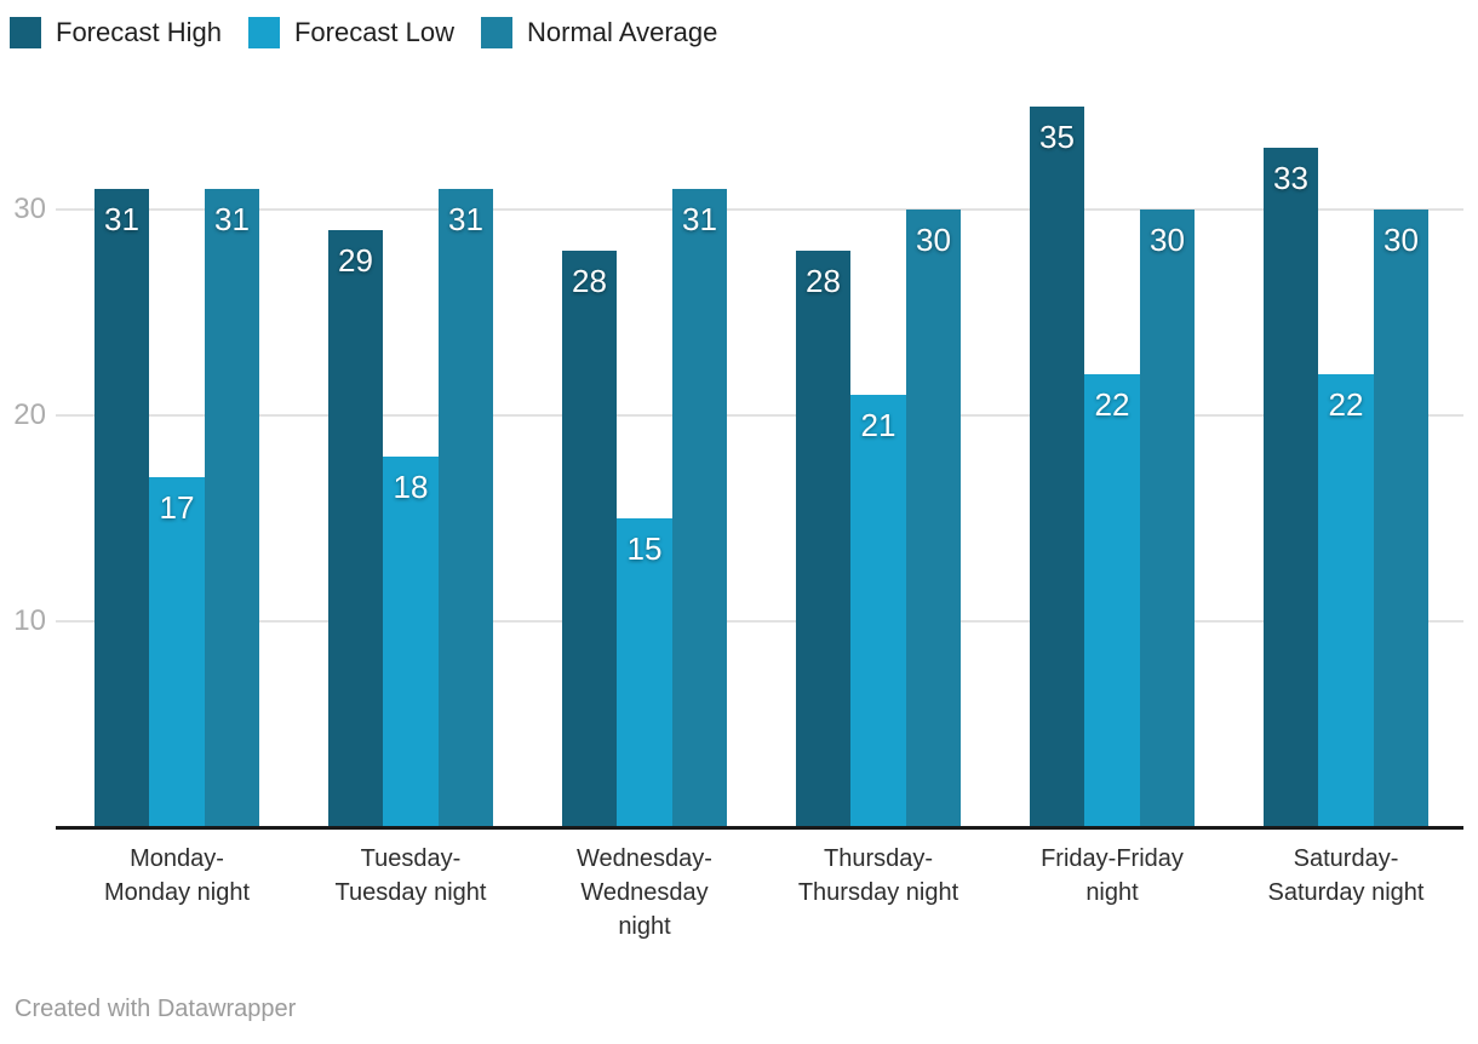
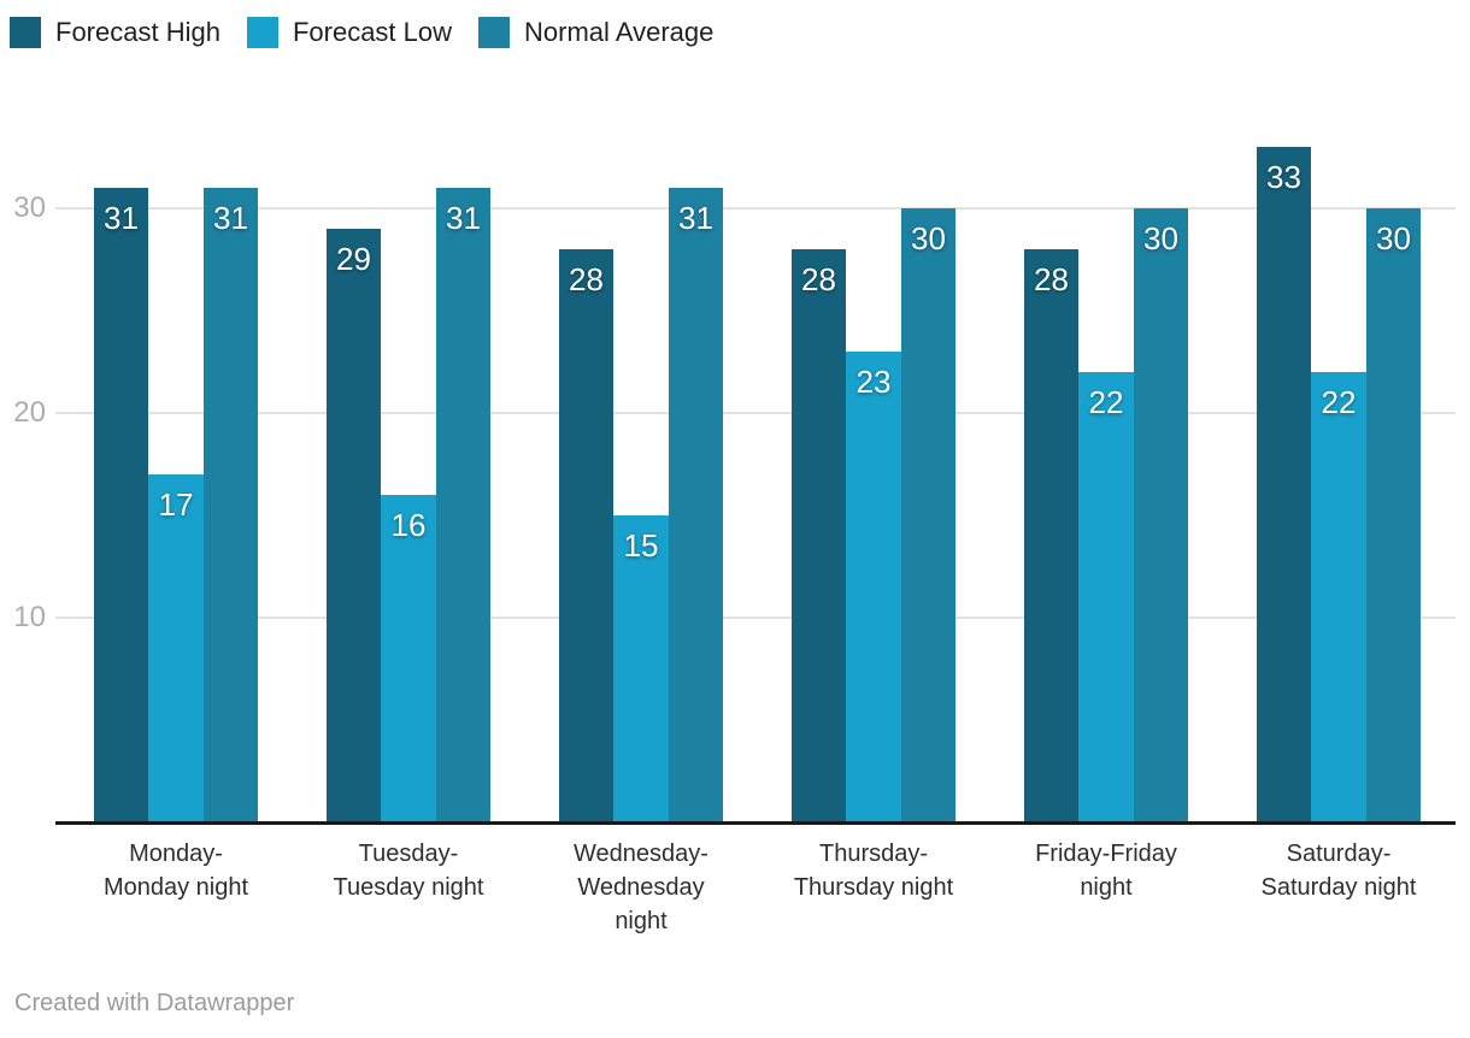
Forecast Low/Tuesday-Tuesday night: 18 -> 16
Forecast Low/Thursday-Thursday night: 21 -> 23
Forecast High/Friday-Friday night: 35 -> 28
